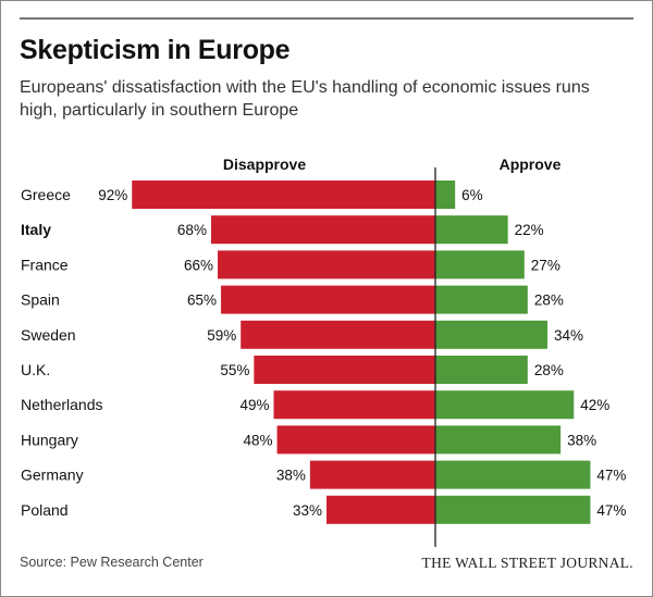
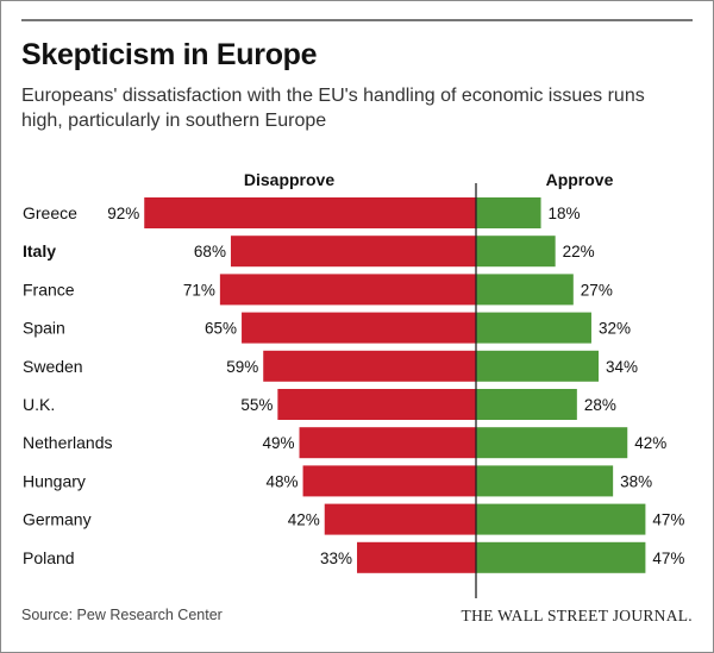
Approve/Greece: 6% -> 18%
Disapprove/France: 66% -> 71%
Approve/Spain: 28% -> 32%
Disapprove/Germany: 38% -> 42%
